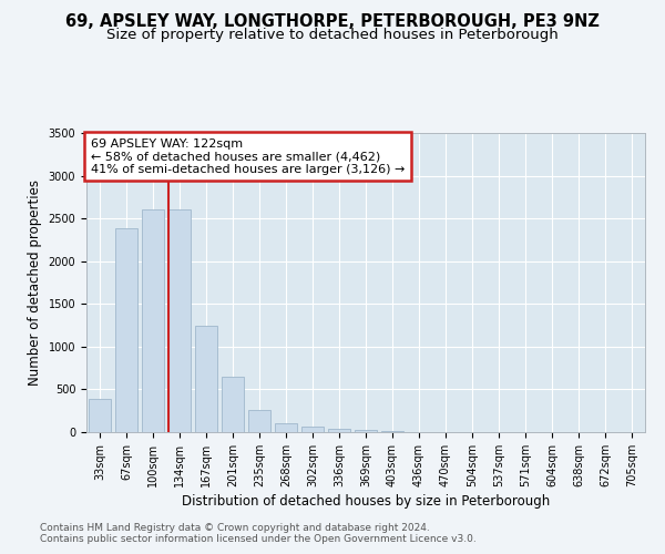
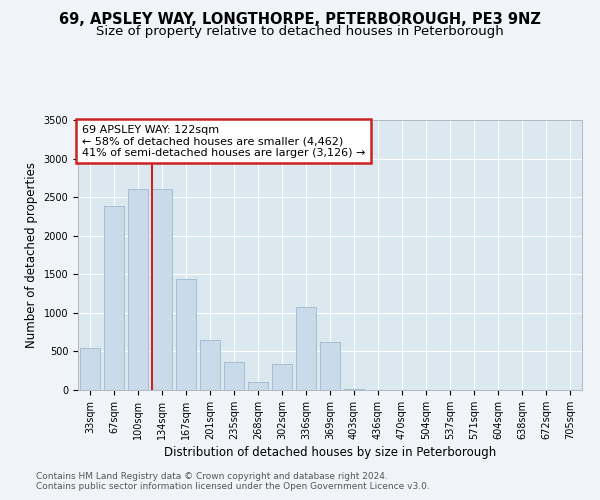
33sqm: 390 -> 540
167sqm: 1240 -> 1440
235sqm: 260 -> 360
302sqm: 60 -> 340
336sqm: 40 -> 1080
369sqm: 20 -> 620
